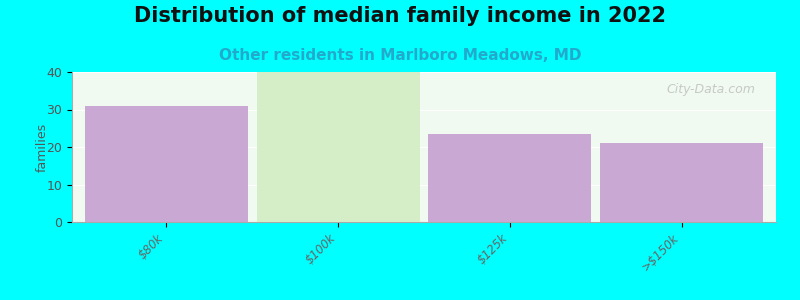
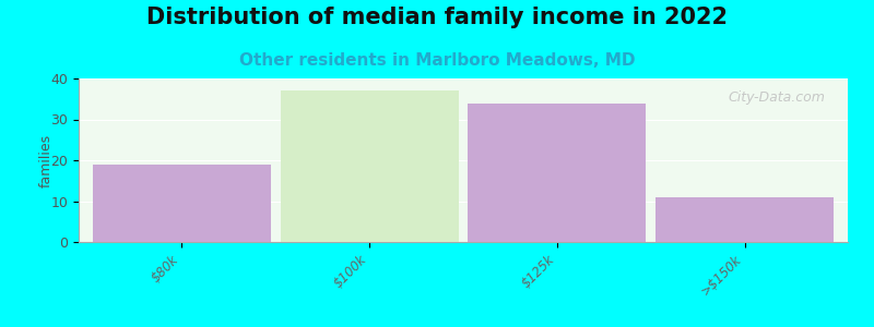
$80k: 31.0 -> 19.0
$100k: 40.0 -> 37.0
$125k: 23.5 -> 34.0
>$150k: 21.0 -> 11.0
